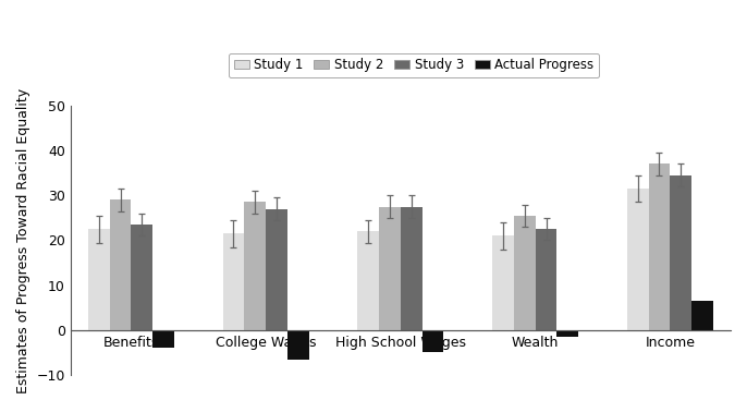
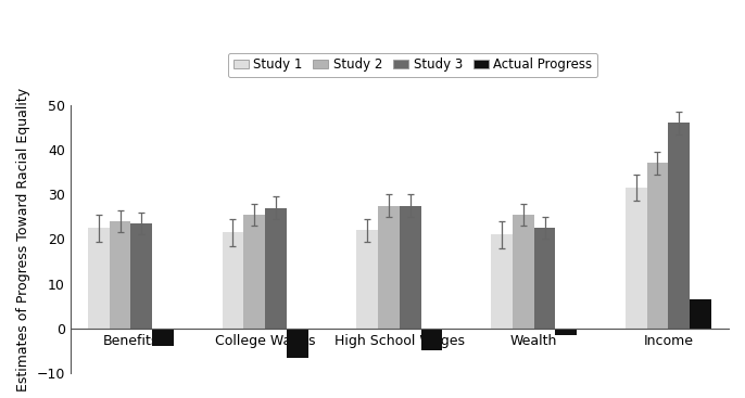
Study 2/Benefits: 29.0 -> 24.0
Study 2/College Wages: 28.5 -> 25.5
Study 3/Income: 34.5 -> 46.0
